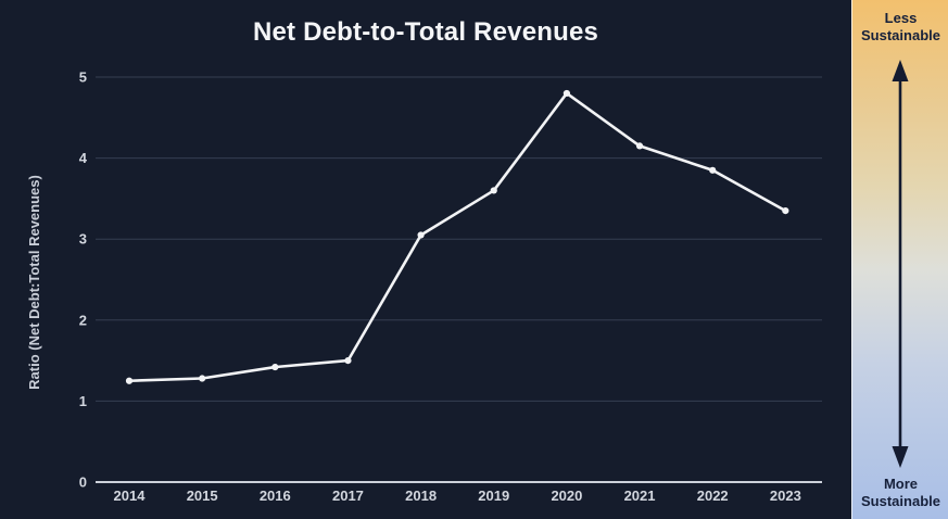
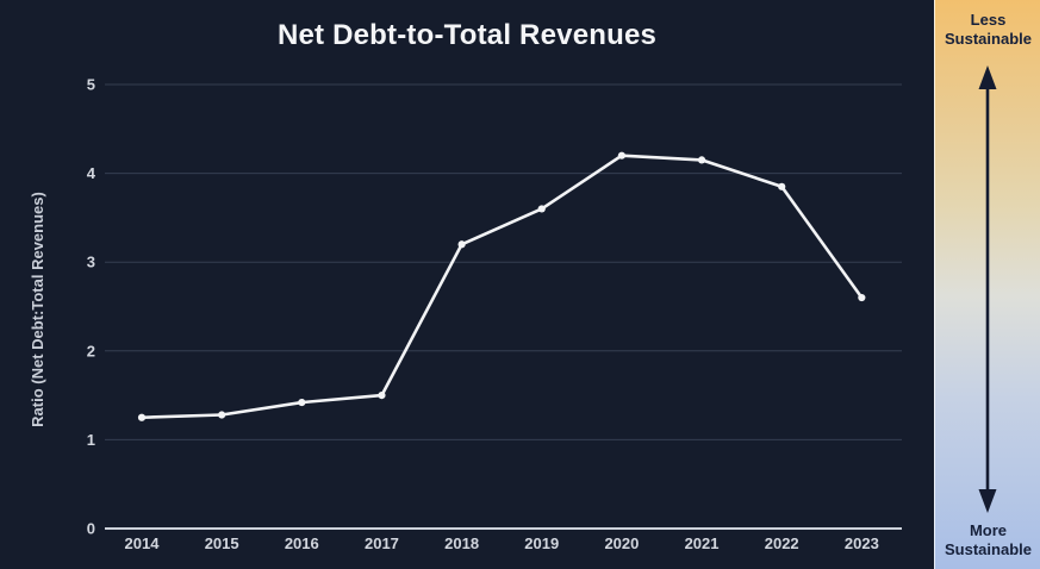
2018: 3.0 -> 3.2
2020: 4.8 -> 4.2
2023: 3.4 -> 2.6
